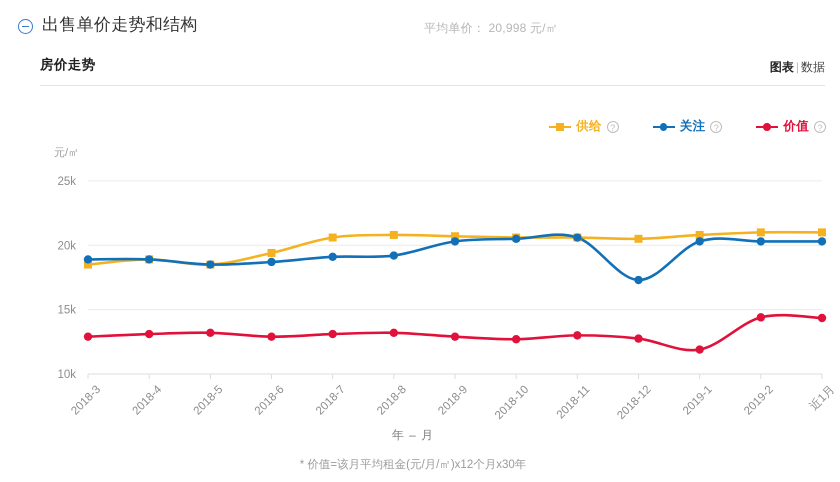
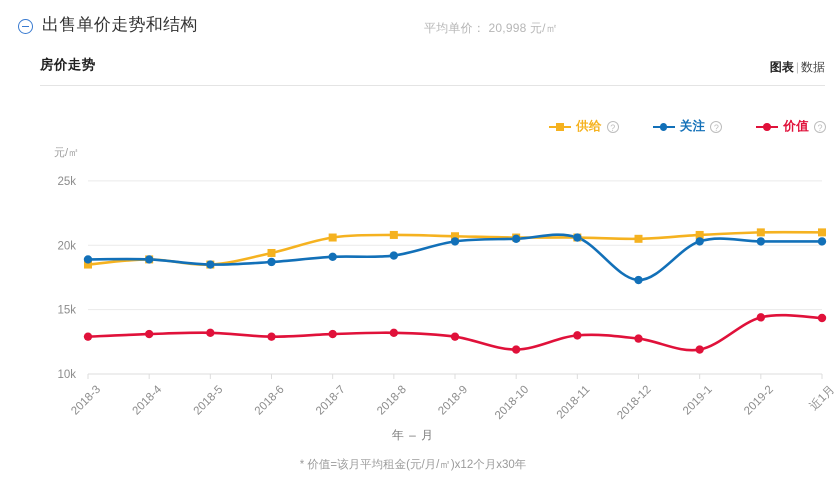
价值/2018-10: 12.7k -> 11.9k
